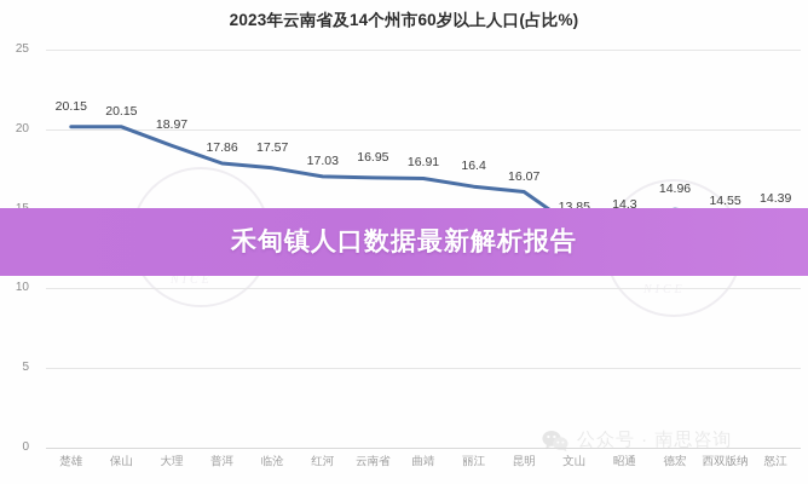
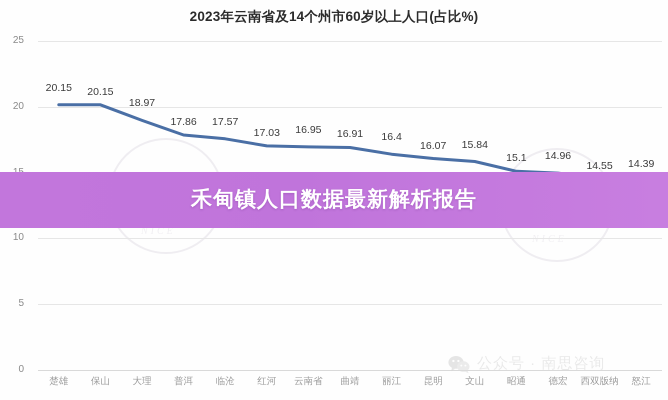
文山: 13.85 -> 15.84
昭通: 14.3 -> 15.1
